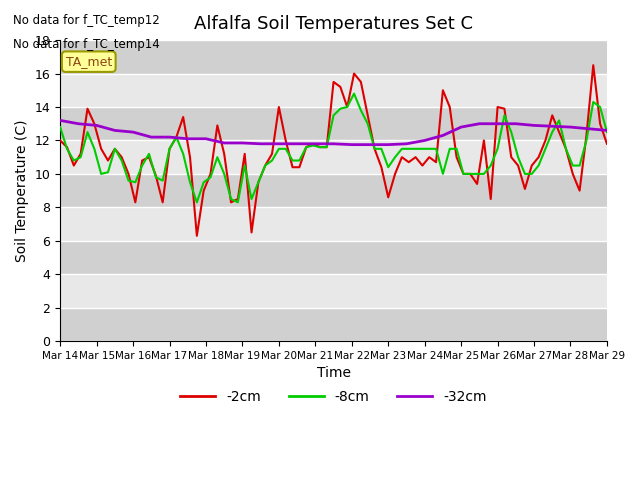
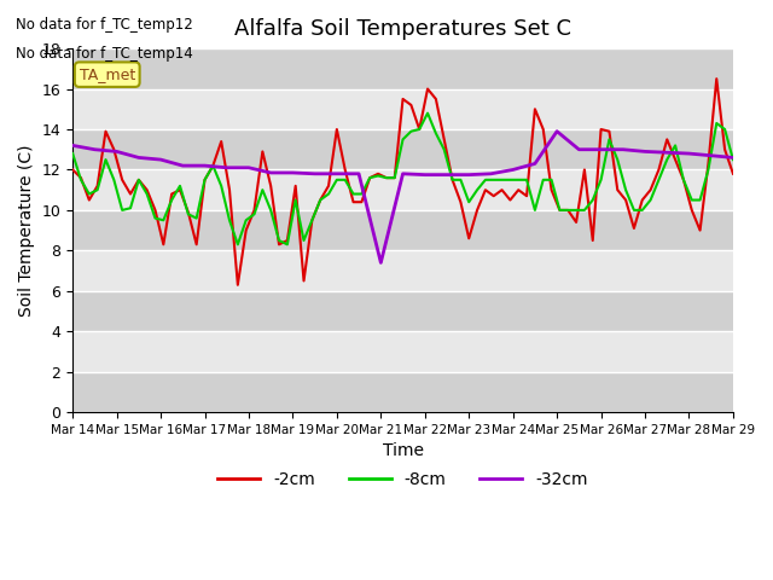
-32cm/Mar 21: 11.8 -> 7.4
-32cm/Mar 25: 12.8 -> 13.9
